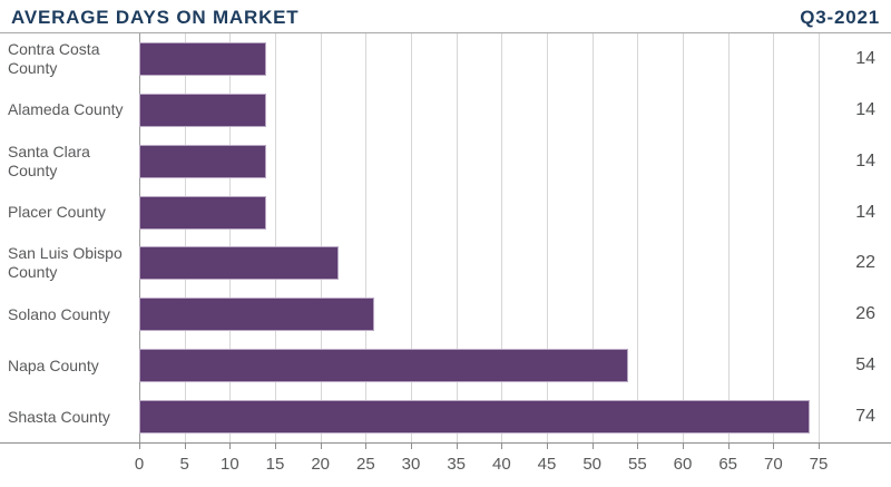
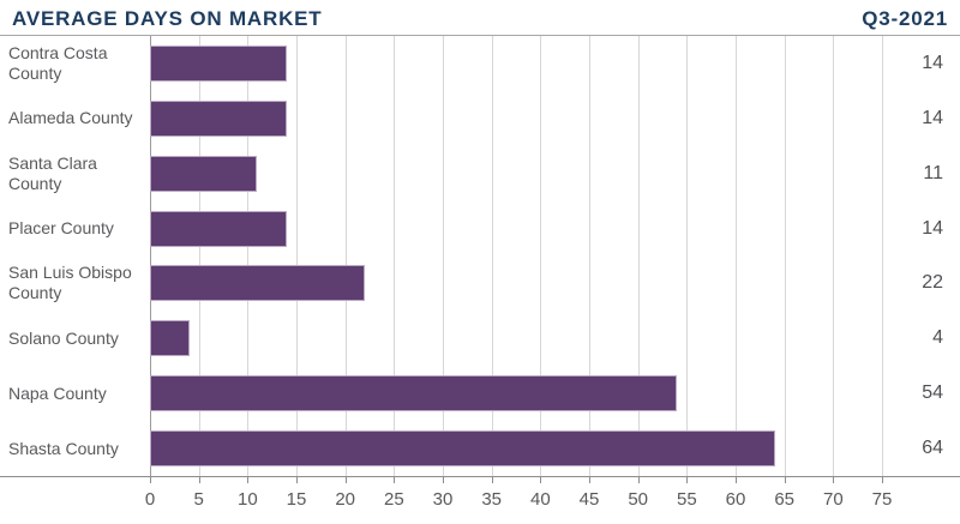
Santa Clara County: 14 -> 11
Solano County: 26 -> 4
Shasta County: 74 -> 64
